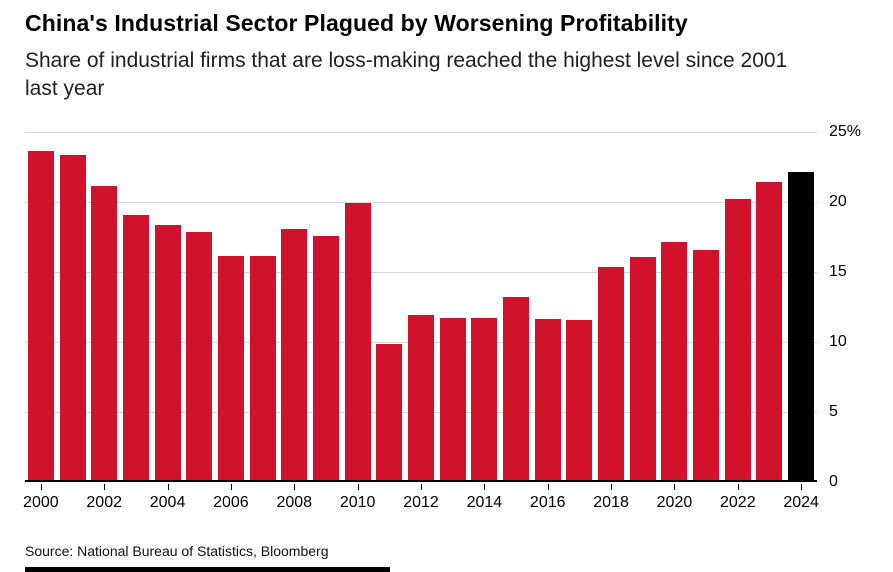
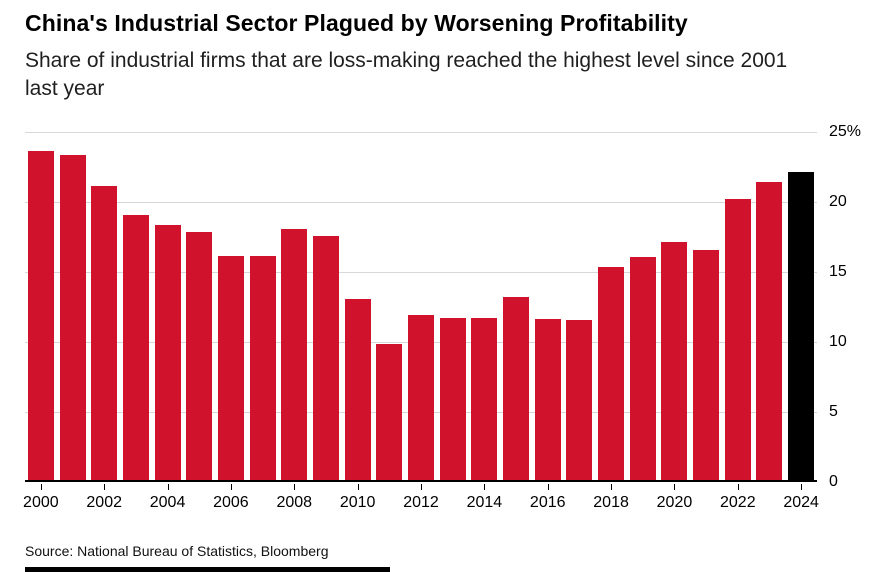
2010: 19.8% -> 12.9%
